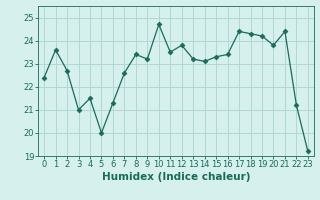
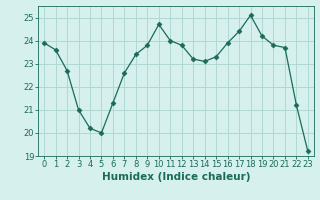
0: 22.4 -> 23.9
4: 21.5 -> 20.2
9: 23.2 -> 23.8
11: 23.5 -> 24.0
16: 23.4 -> 23.9
18: 24.3 -> 25.1
21: 24.4 -> 23.7
